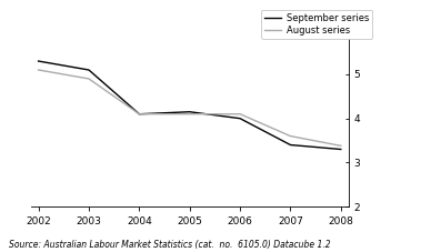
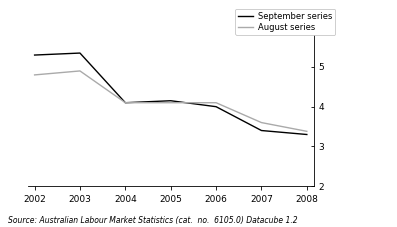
August series/2002: 5.10 -> 4.80
September series/2003: 5.10 -> 5.35
